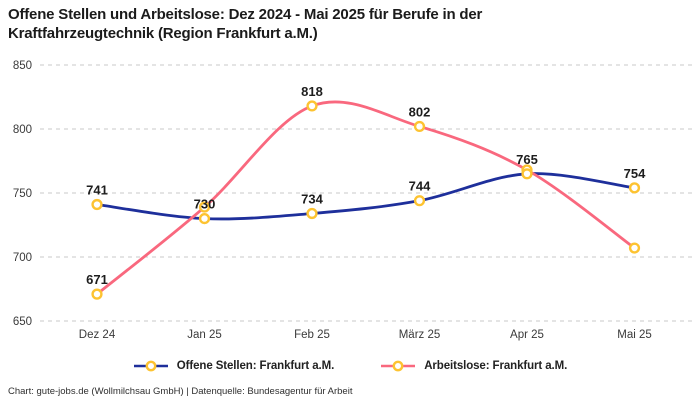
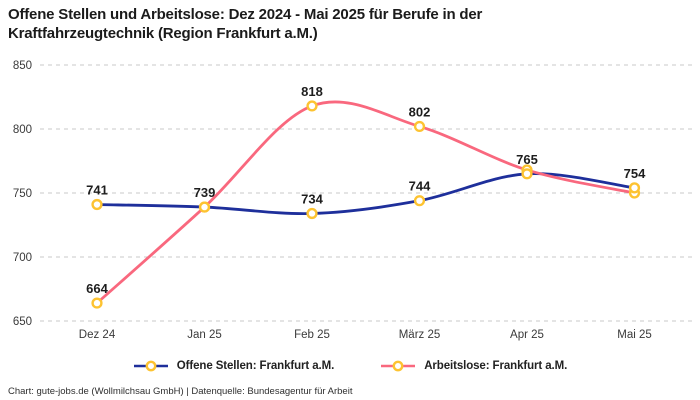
Arbeitslose: Frankfurt a.M./Dez 24: 671 -> 664
Offene Stellen: Frankfurt a.M./Jan 25: 730 -> 739
Arbeitslose: Frankfurt a.M./Mai 25: 707 -> 750
